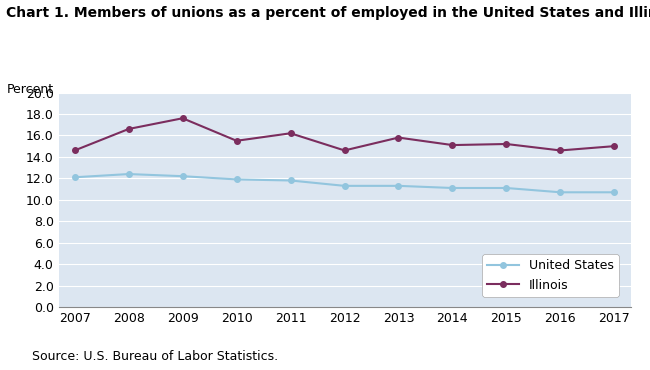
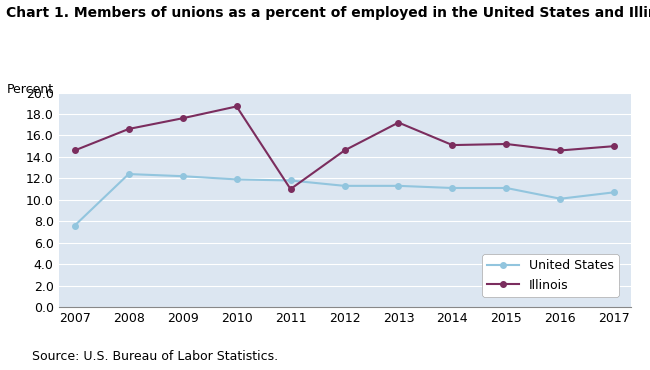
United States/2007: 12.1 -> 7.6
Illinois/2010: 15.5 -> 18.7
Illinois/2011: 16.2 -> 11.0
Illinois/2013: 15.8 -> 17.2
United States/2016: 10.7 -> 10.1
